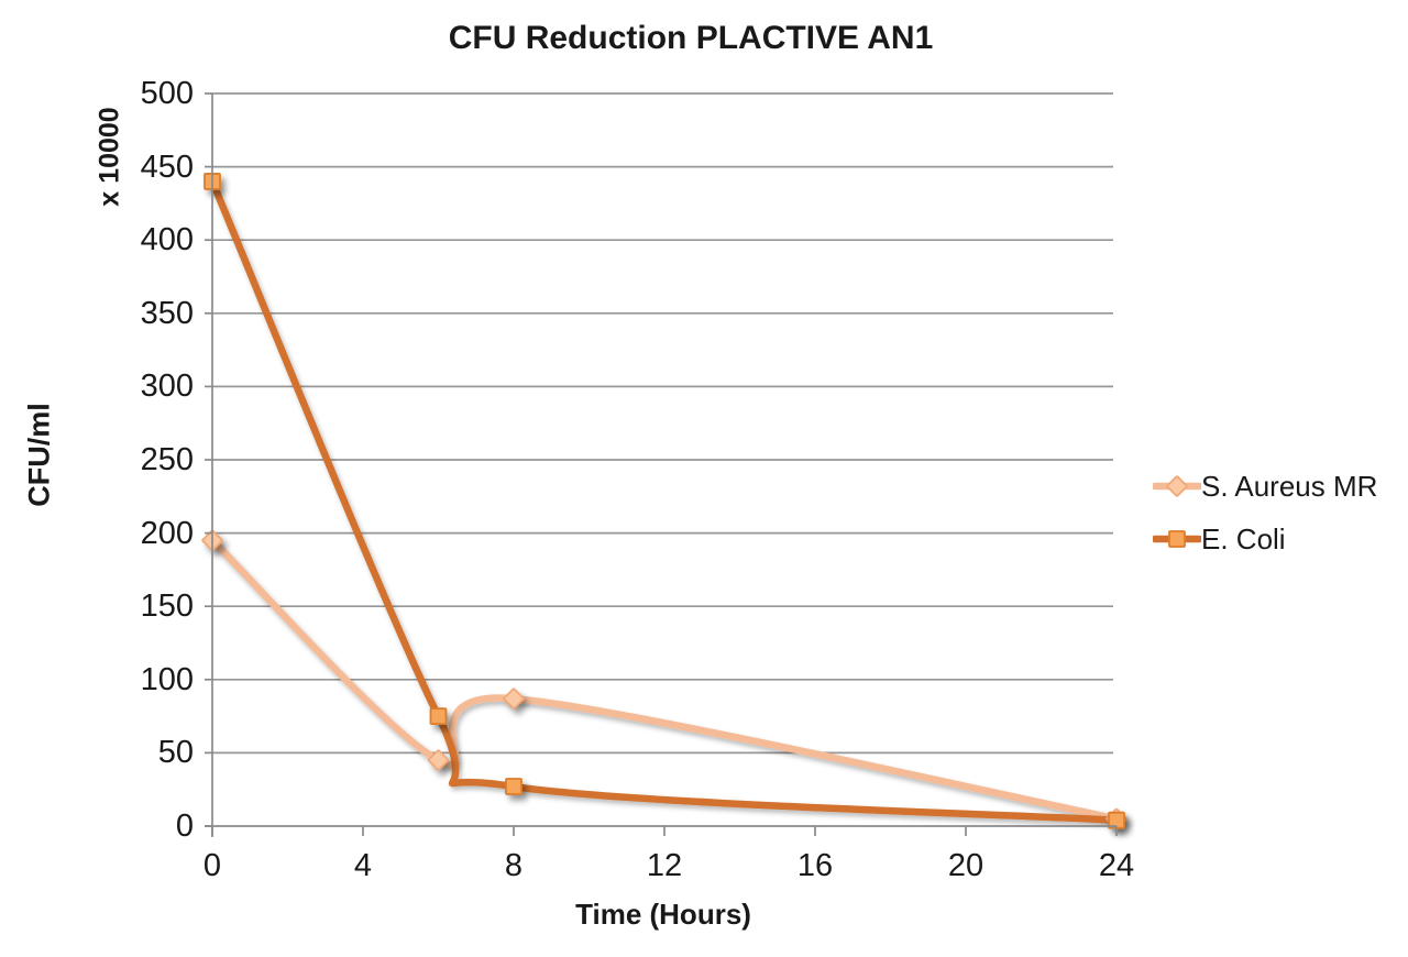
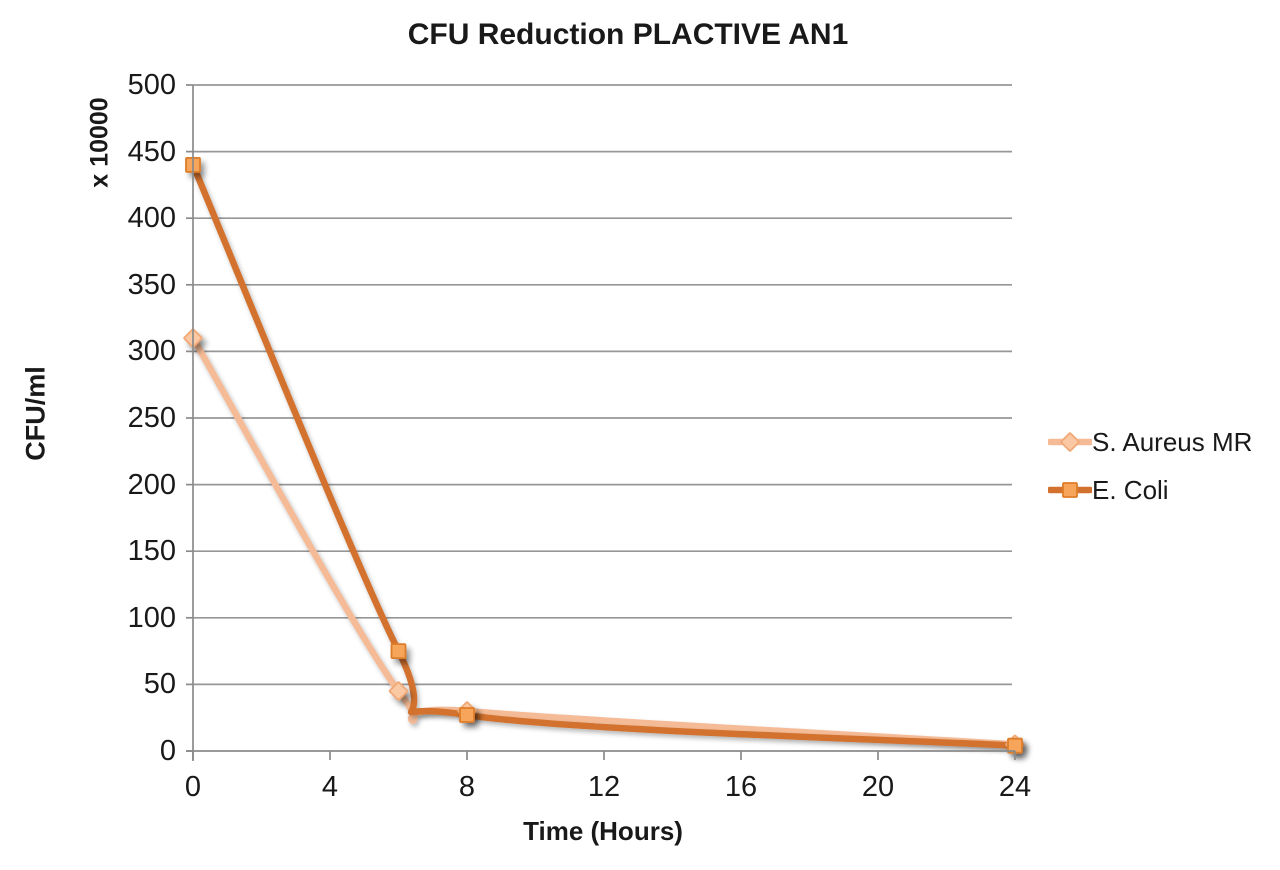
S. Aureus MR/0: 195 -> 310
S. Aureus MR/8: 87 -> 30
